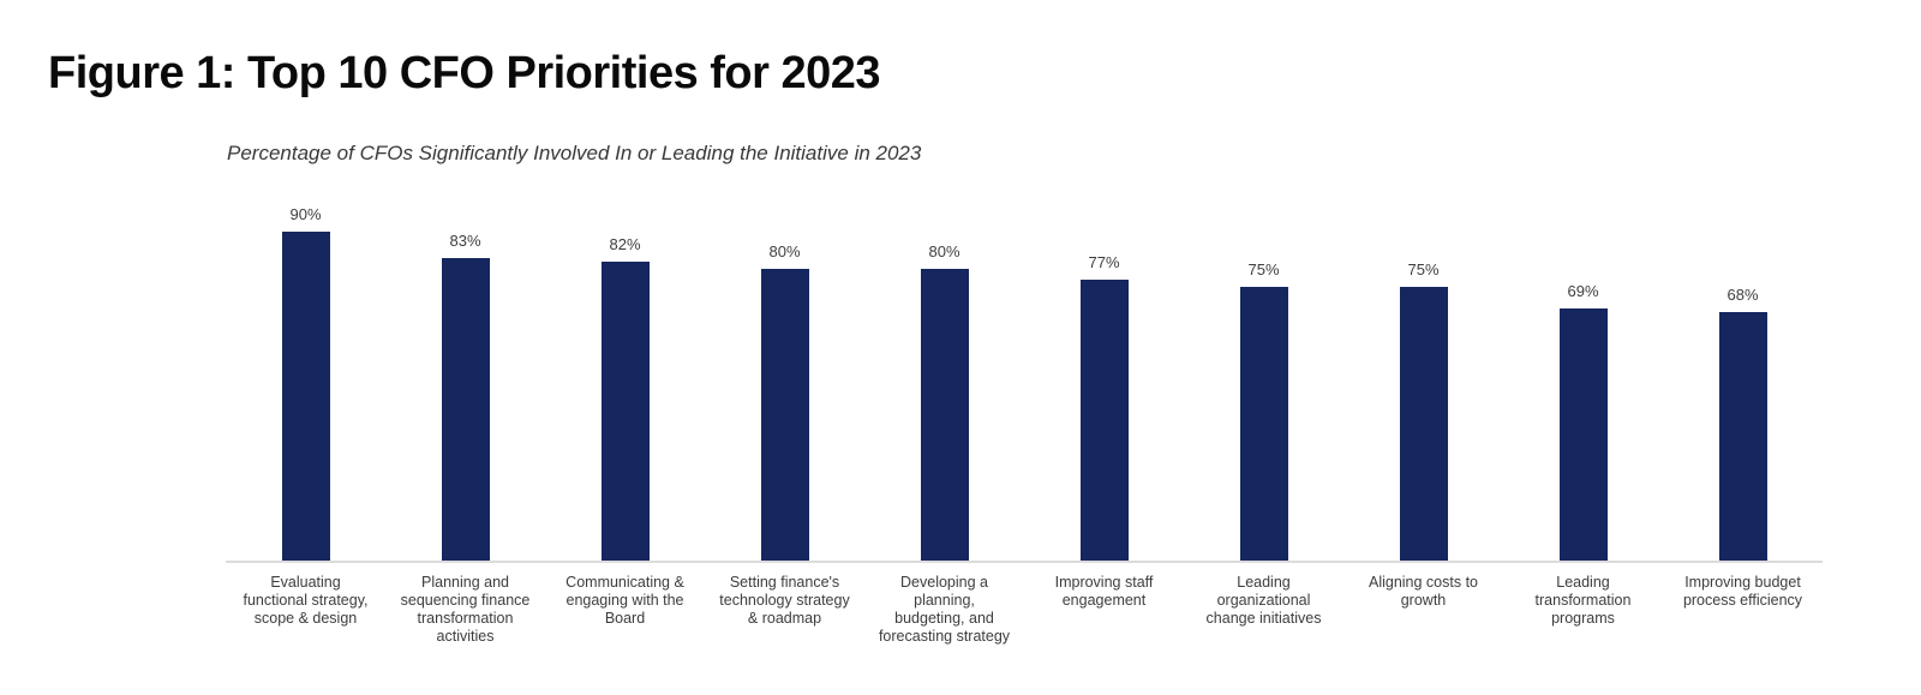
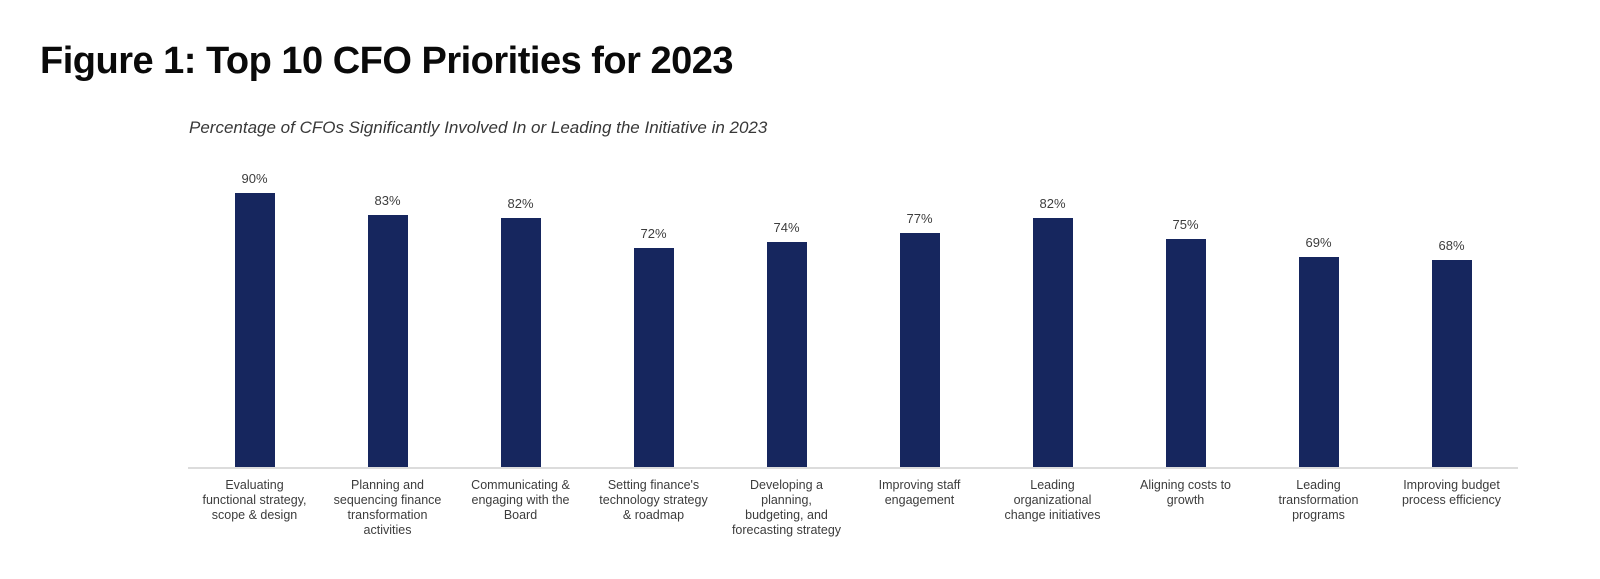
Setting finance's technology strategy & roadmap: 80% -> 72%
Developing a planning, budgeting, and forecasting strategy: 80% -> 74%
Leading organizational change initiatives: 75% -> 82%
